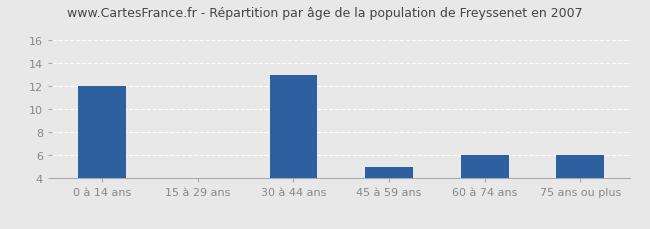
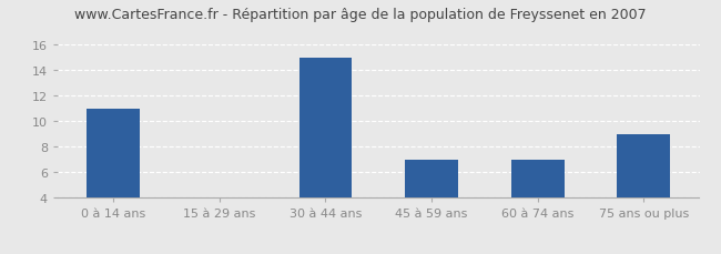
0 à 14 ans: 12 -> 11
30 à 44 ans: 13 -> 15
45 à 59 ans: 5 -> 7
60 à 74 ans: 6 -> 7
75 ans ou plus: 6 -> 9
